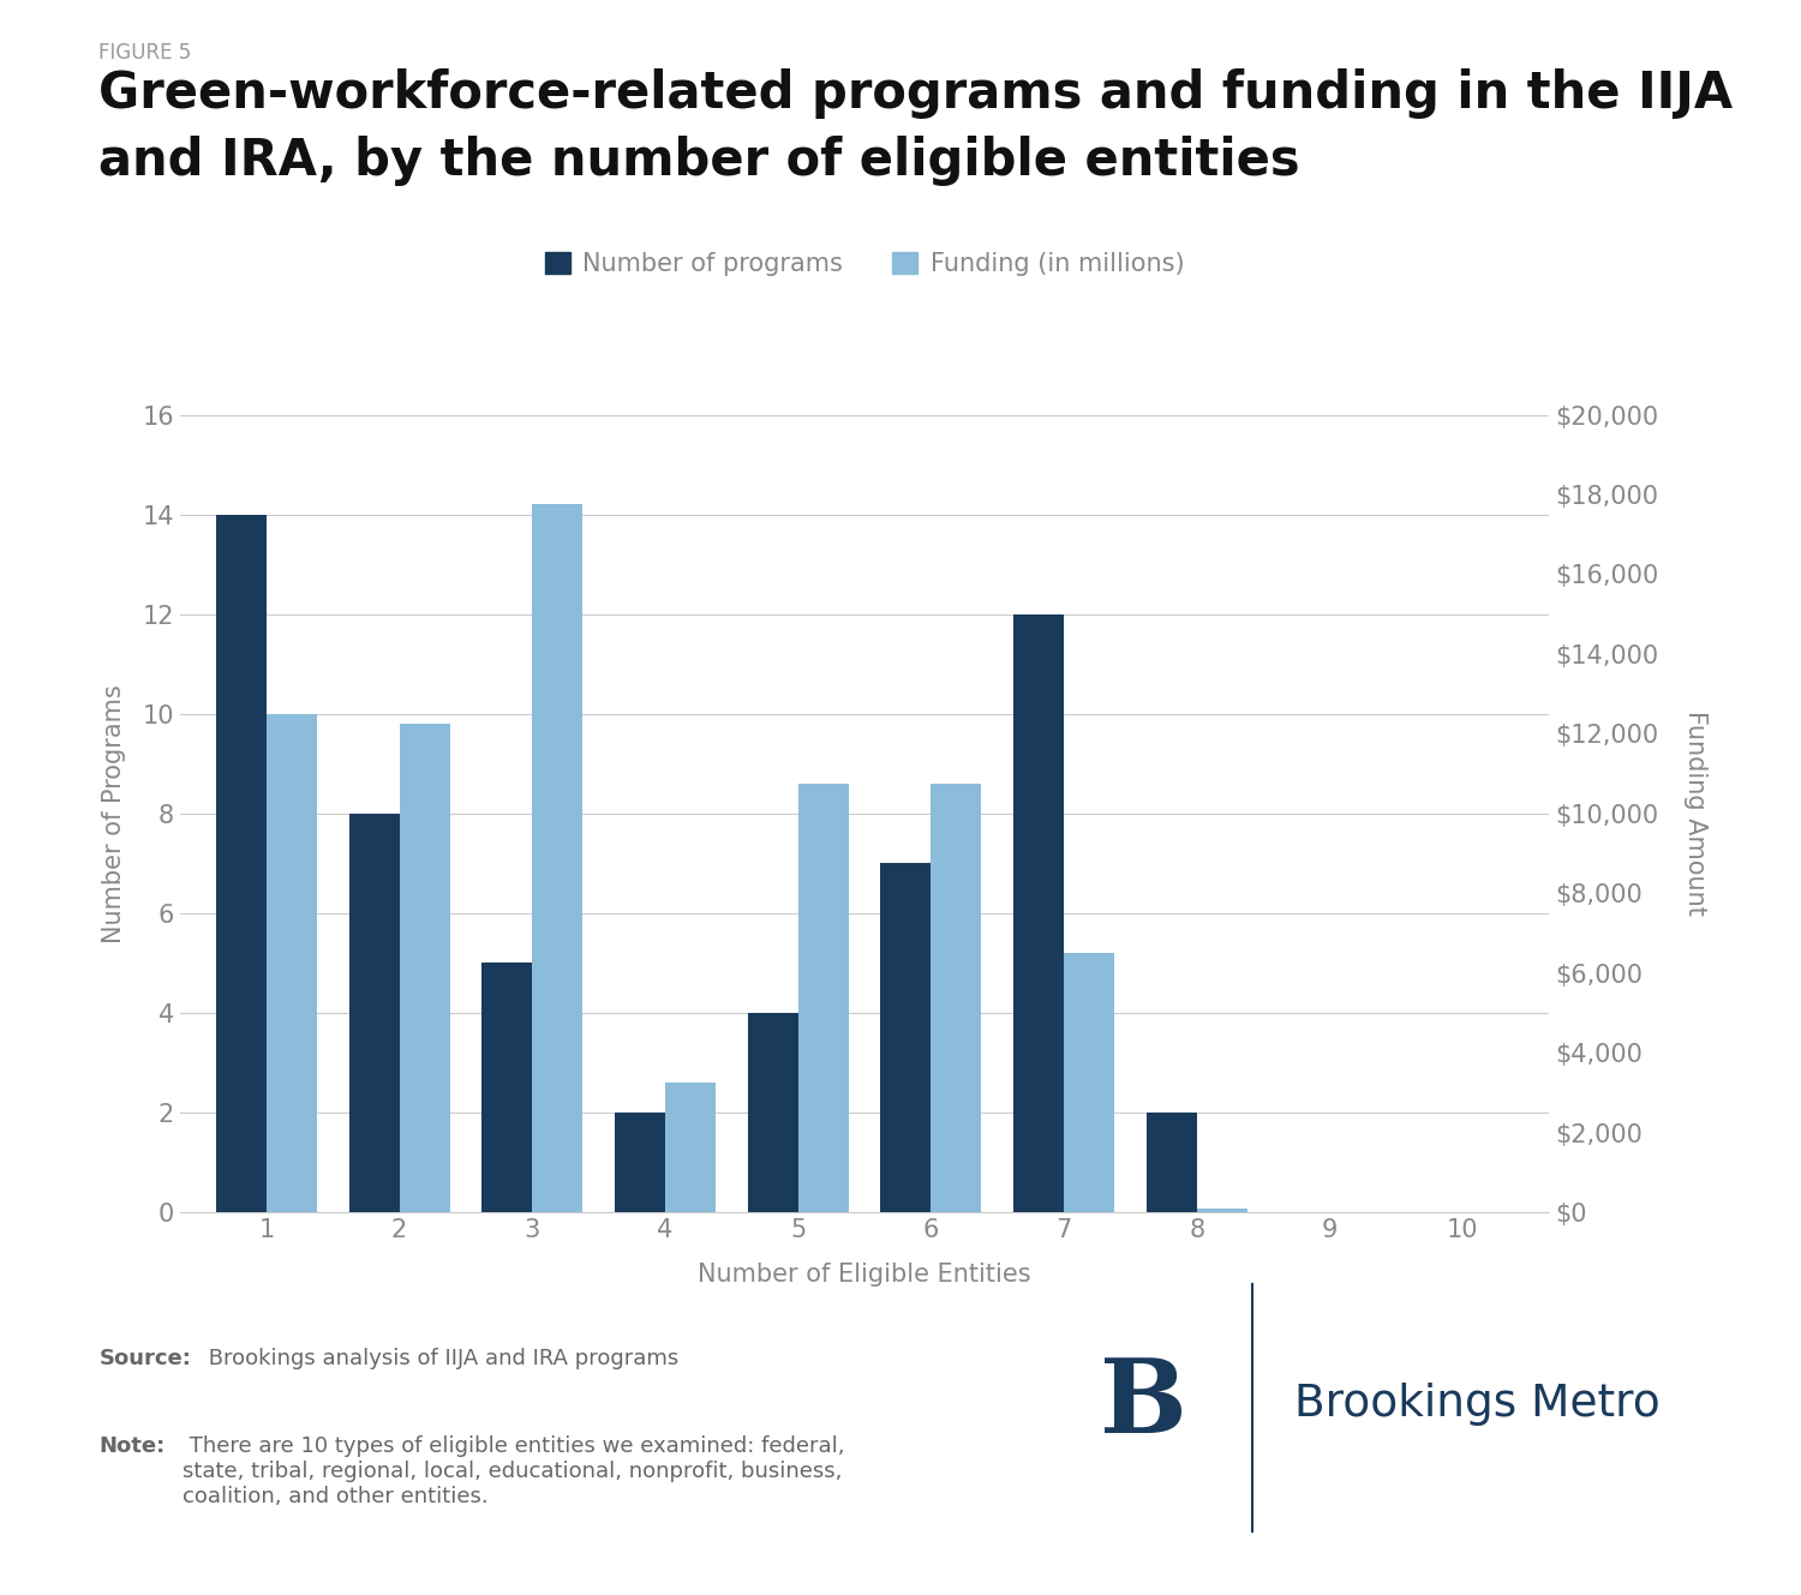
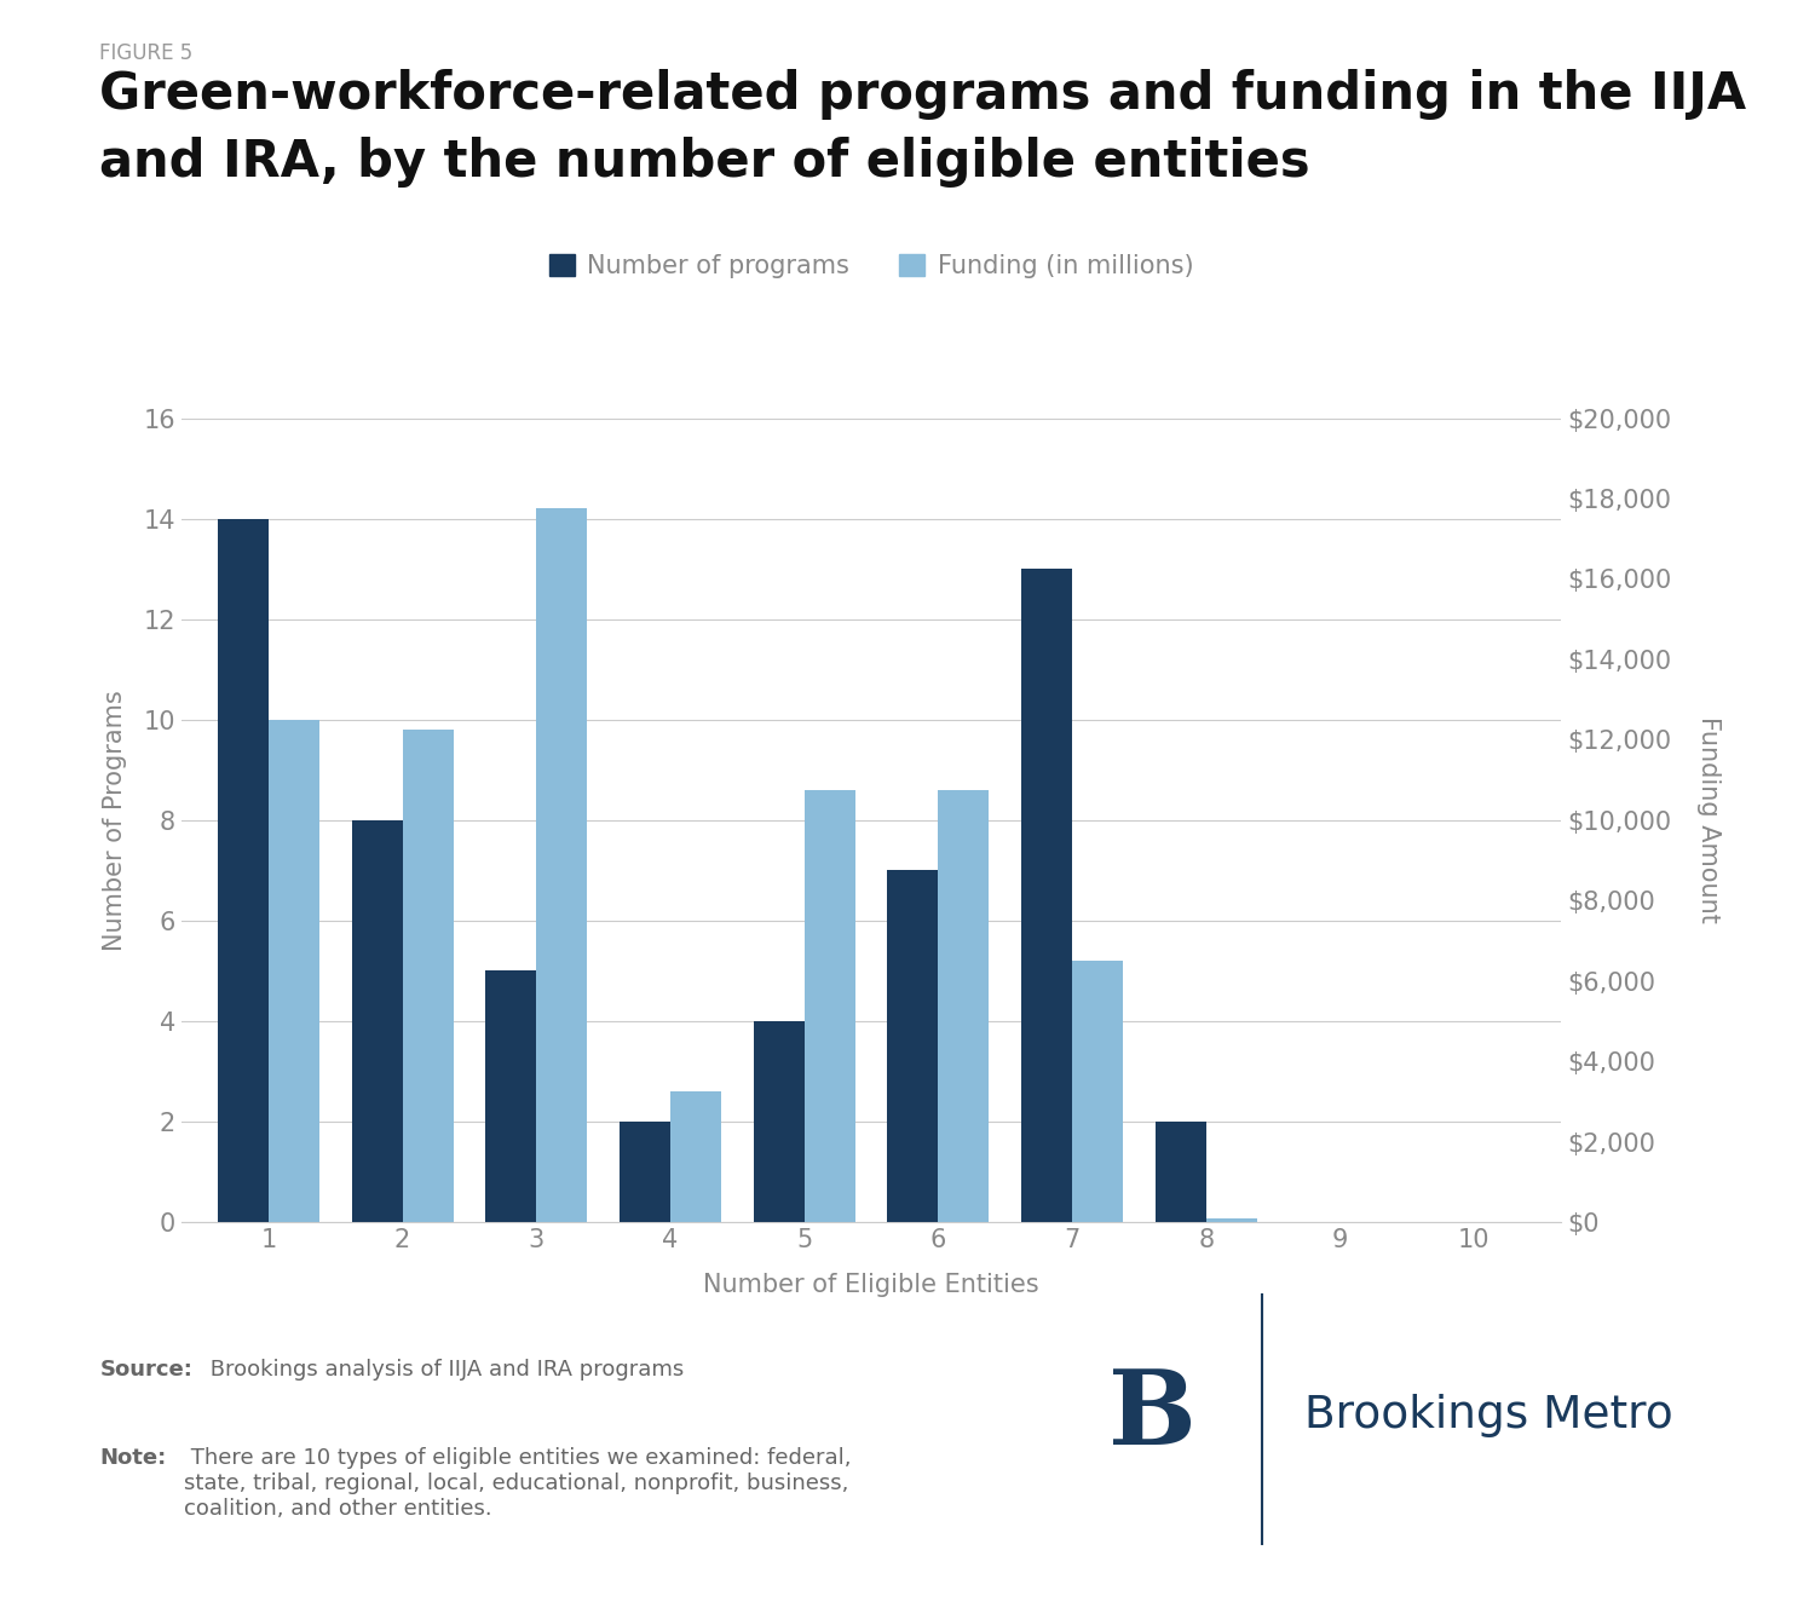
Number of programs/7: 12 -> 13
